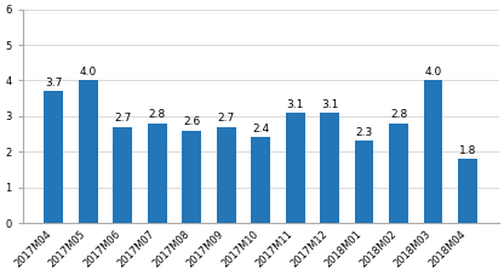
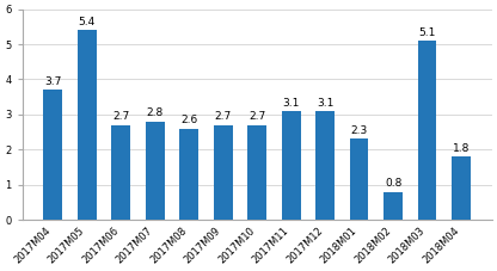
2017M05: 4.0 -> 5.4
2017M10: 2.4 -> 2.7
2018M02: 2.8 -> 0.8
2018M03: 4.0 -> 5.1
